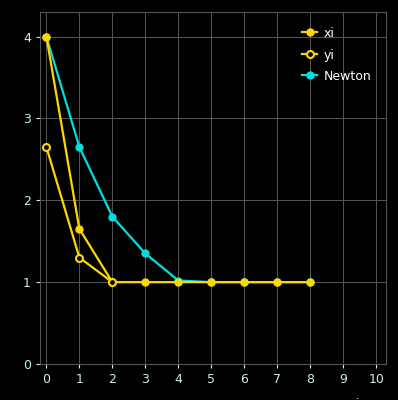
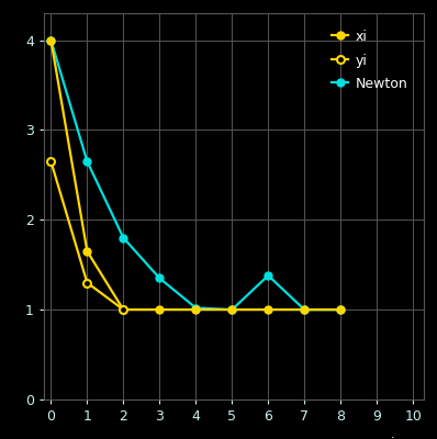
Newton/6: 1.00 -> 1.38
